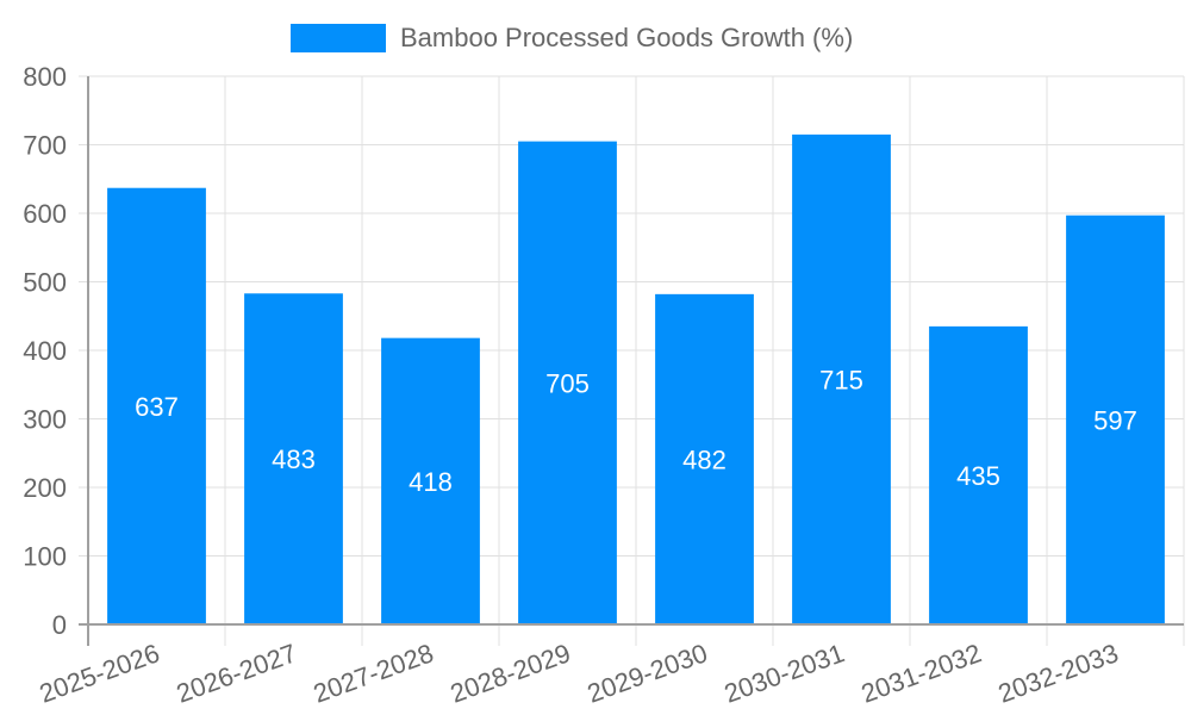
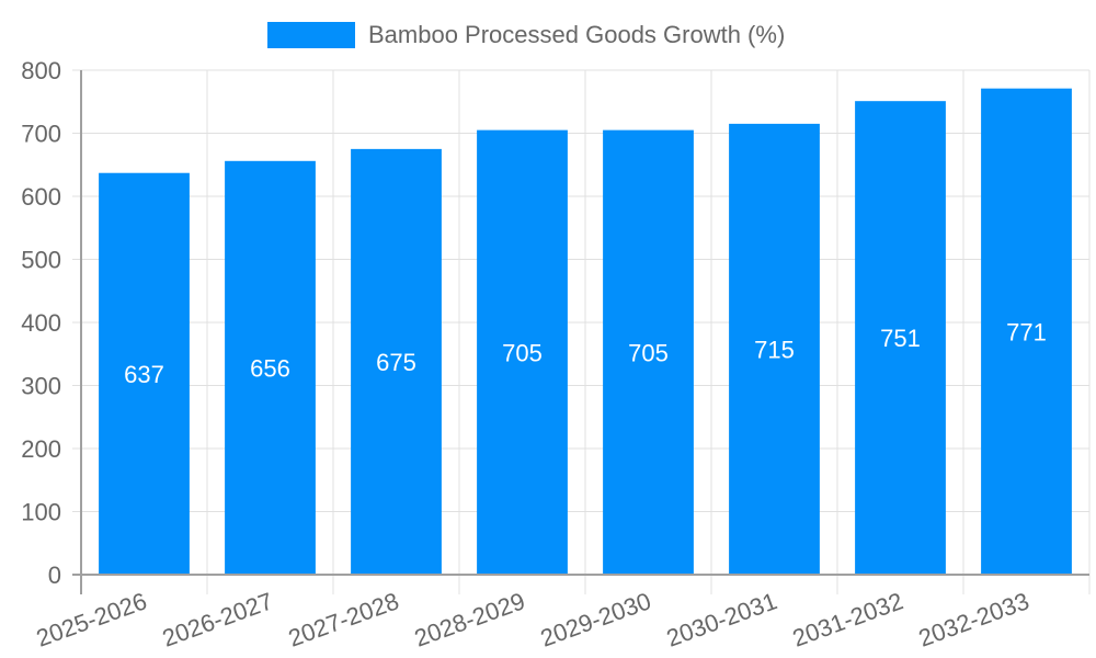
2026-2027: 483 -> 656
2027-2028: 418 -> 675
2029-2030: 482 -> 705
2031-2032: 435 -> 751
2032-2033: 597 -> 771
